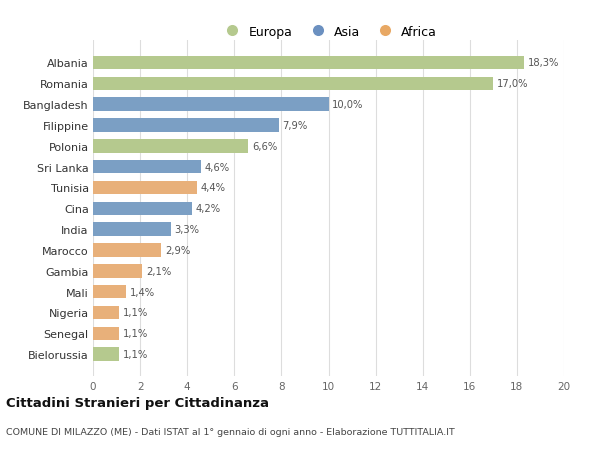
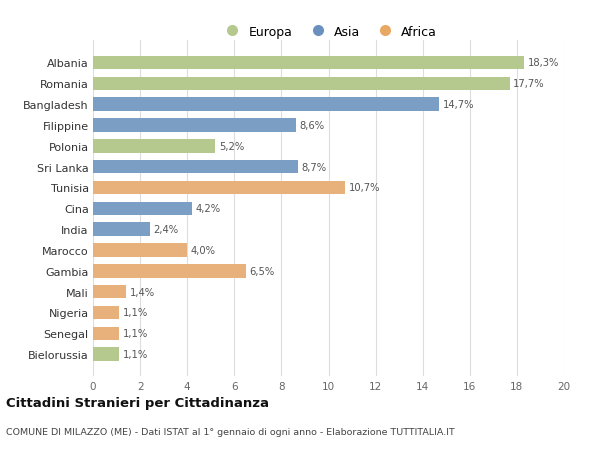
Romania: 17,0% -> 17,7%
Bangladesh: 10,0% -> 14,7%
Filippine: 7,9% -> 8,6%
Polonia: 6,6% -> 5,2%
Sri Lanka: 4,6% -> 8,7%
Tunisia: 4,4% -> 10,7%
India: 3,3% -> 2,4%
Marocco: 2,9% -> 4,0%
Gambia: 2,1% -> 6,5%
